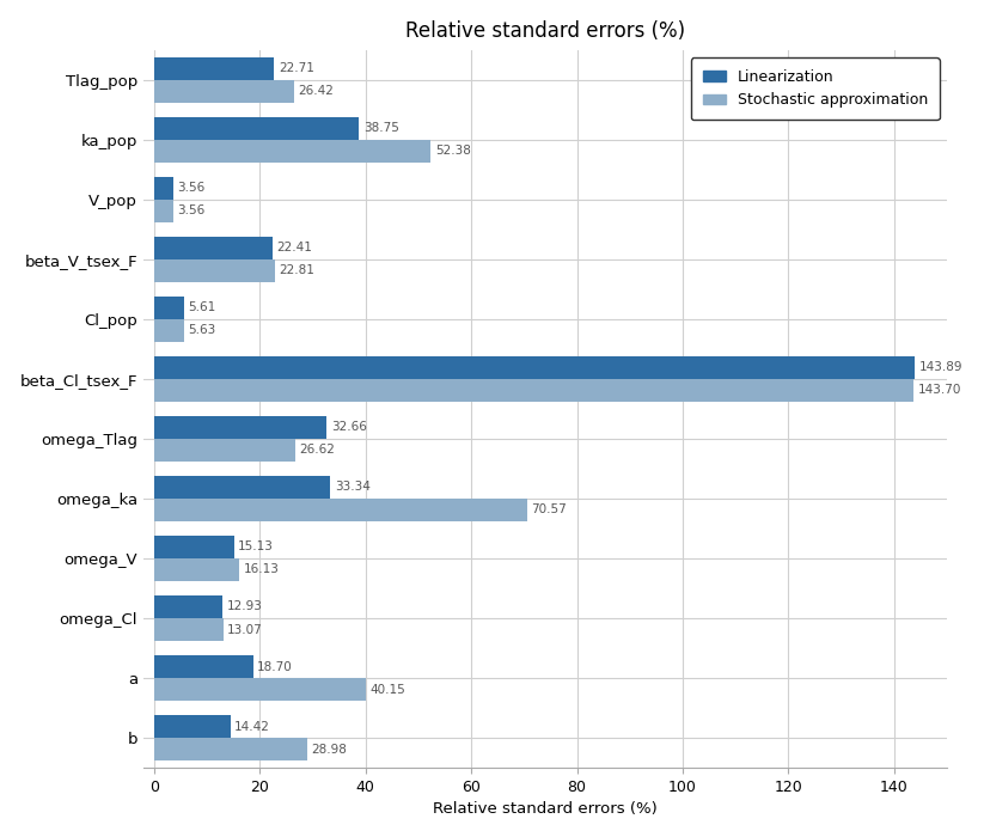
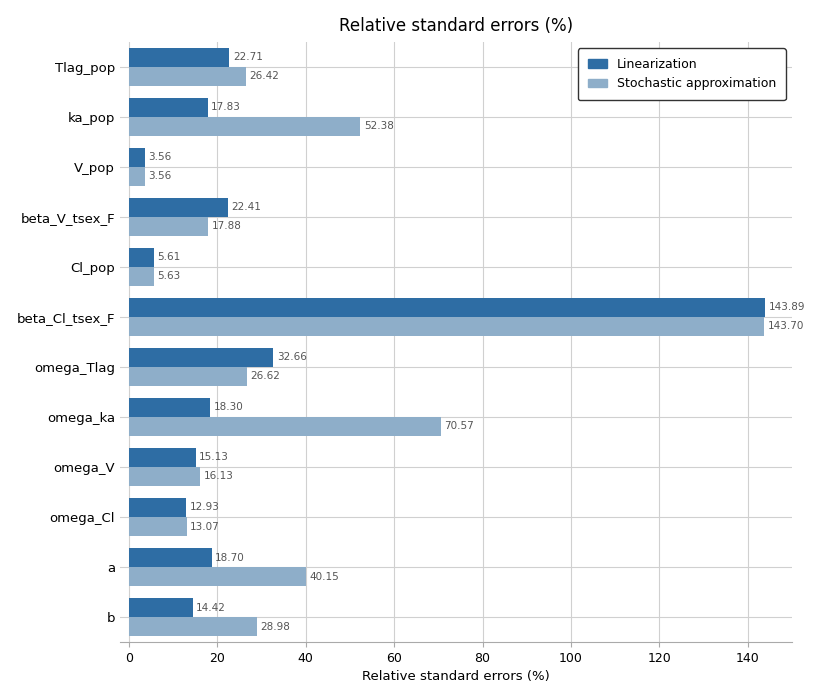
Linearization/ka_pop: 38.75 -> 17.83
Stochastic approximation/beta_V_tsex_F: 22.81 -> 17.88
Linearization/omega_ka: 33.34 -> 18.30
